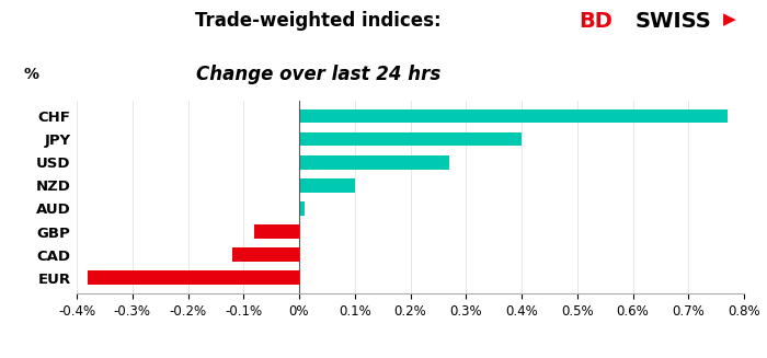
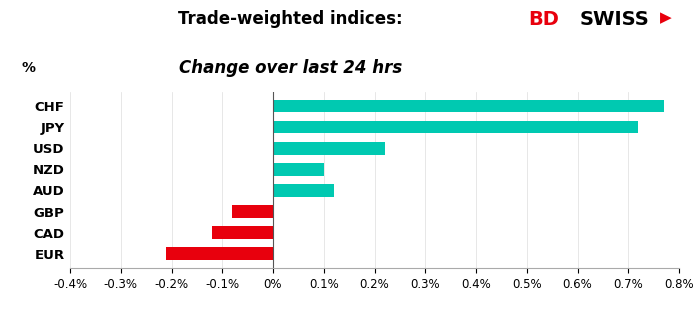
JPY: 0.40% -> 0.72%
USD: 0.27% -> 0.22%
AUD: 0.01% -> 0.12%
EUR: -0.38% -> -0.21%
